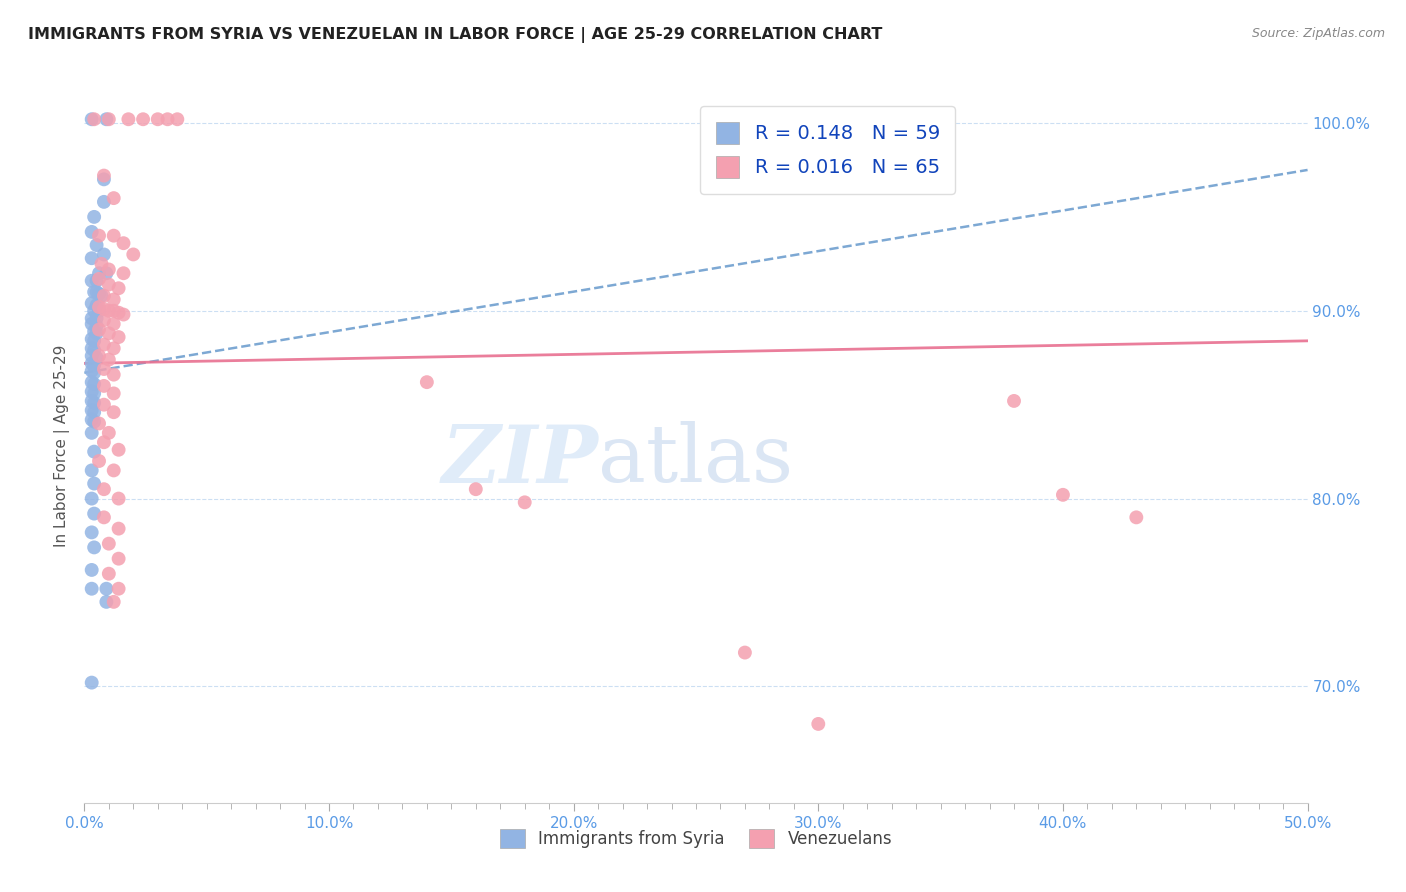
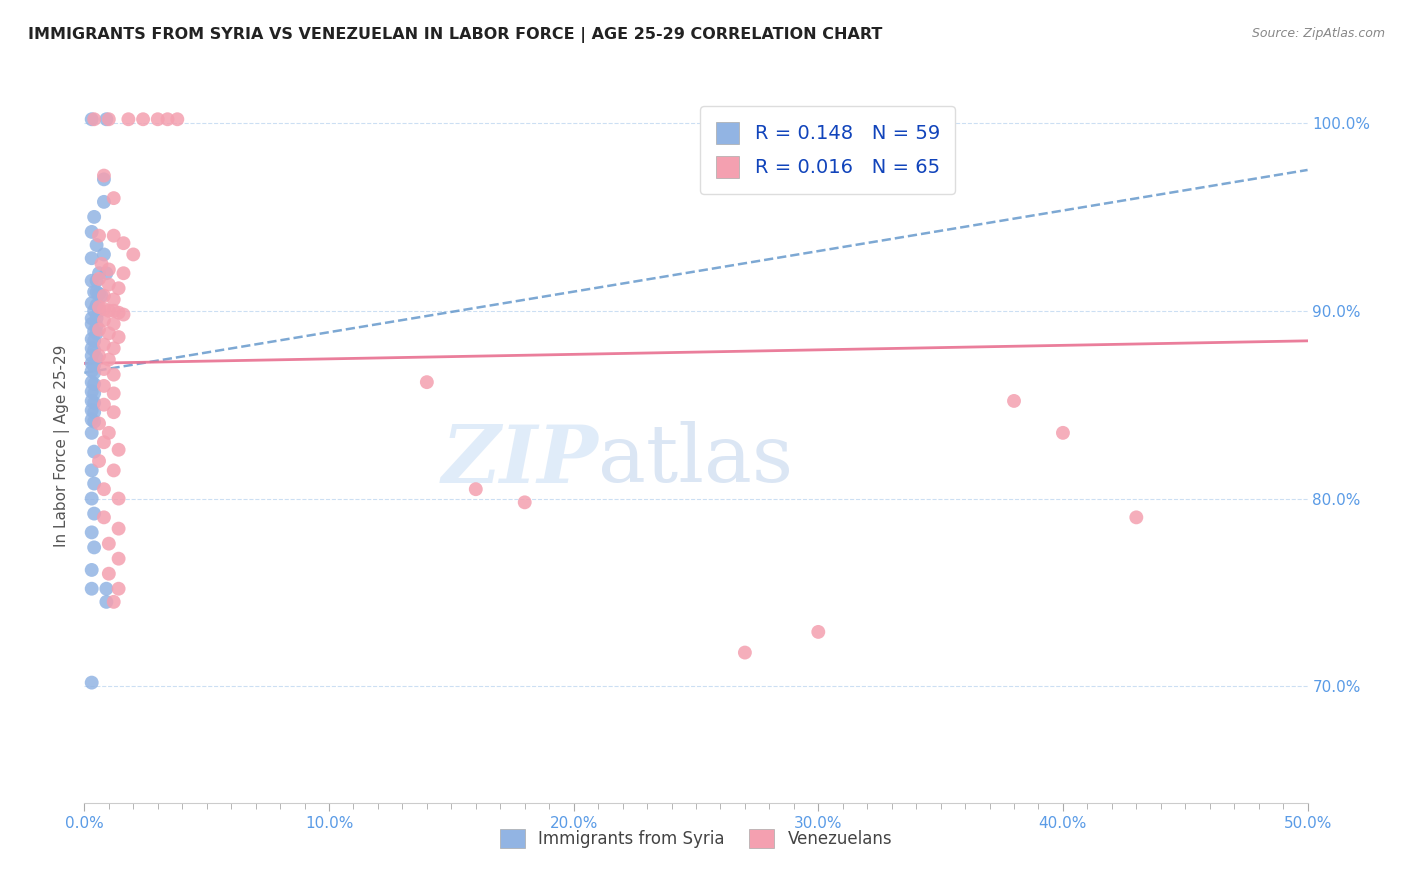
Venezuelans/30.0%: 68.0% -> 72.9%
Venezuelans/40.0%: 80.2% -> 83.5%
